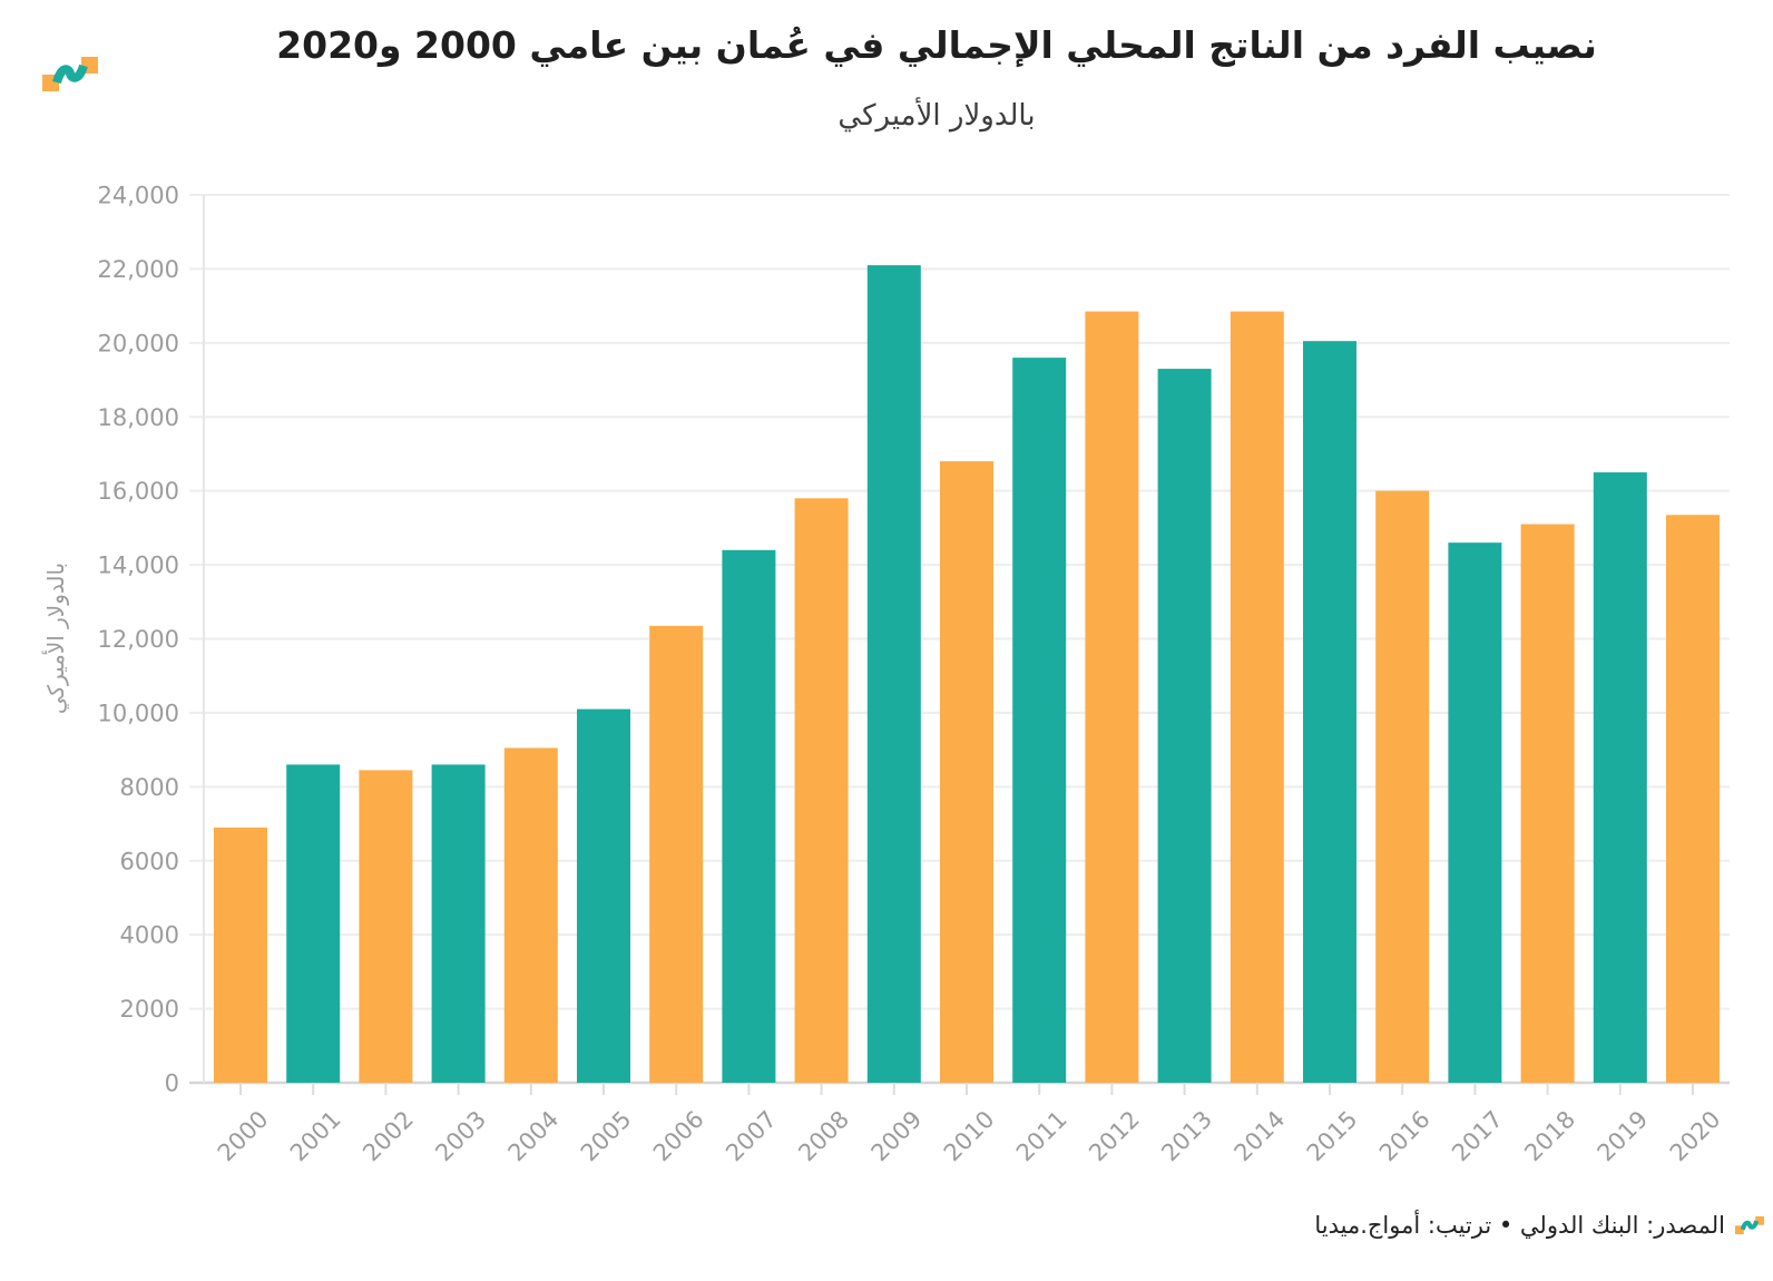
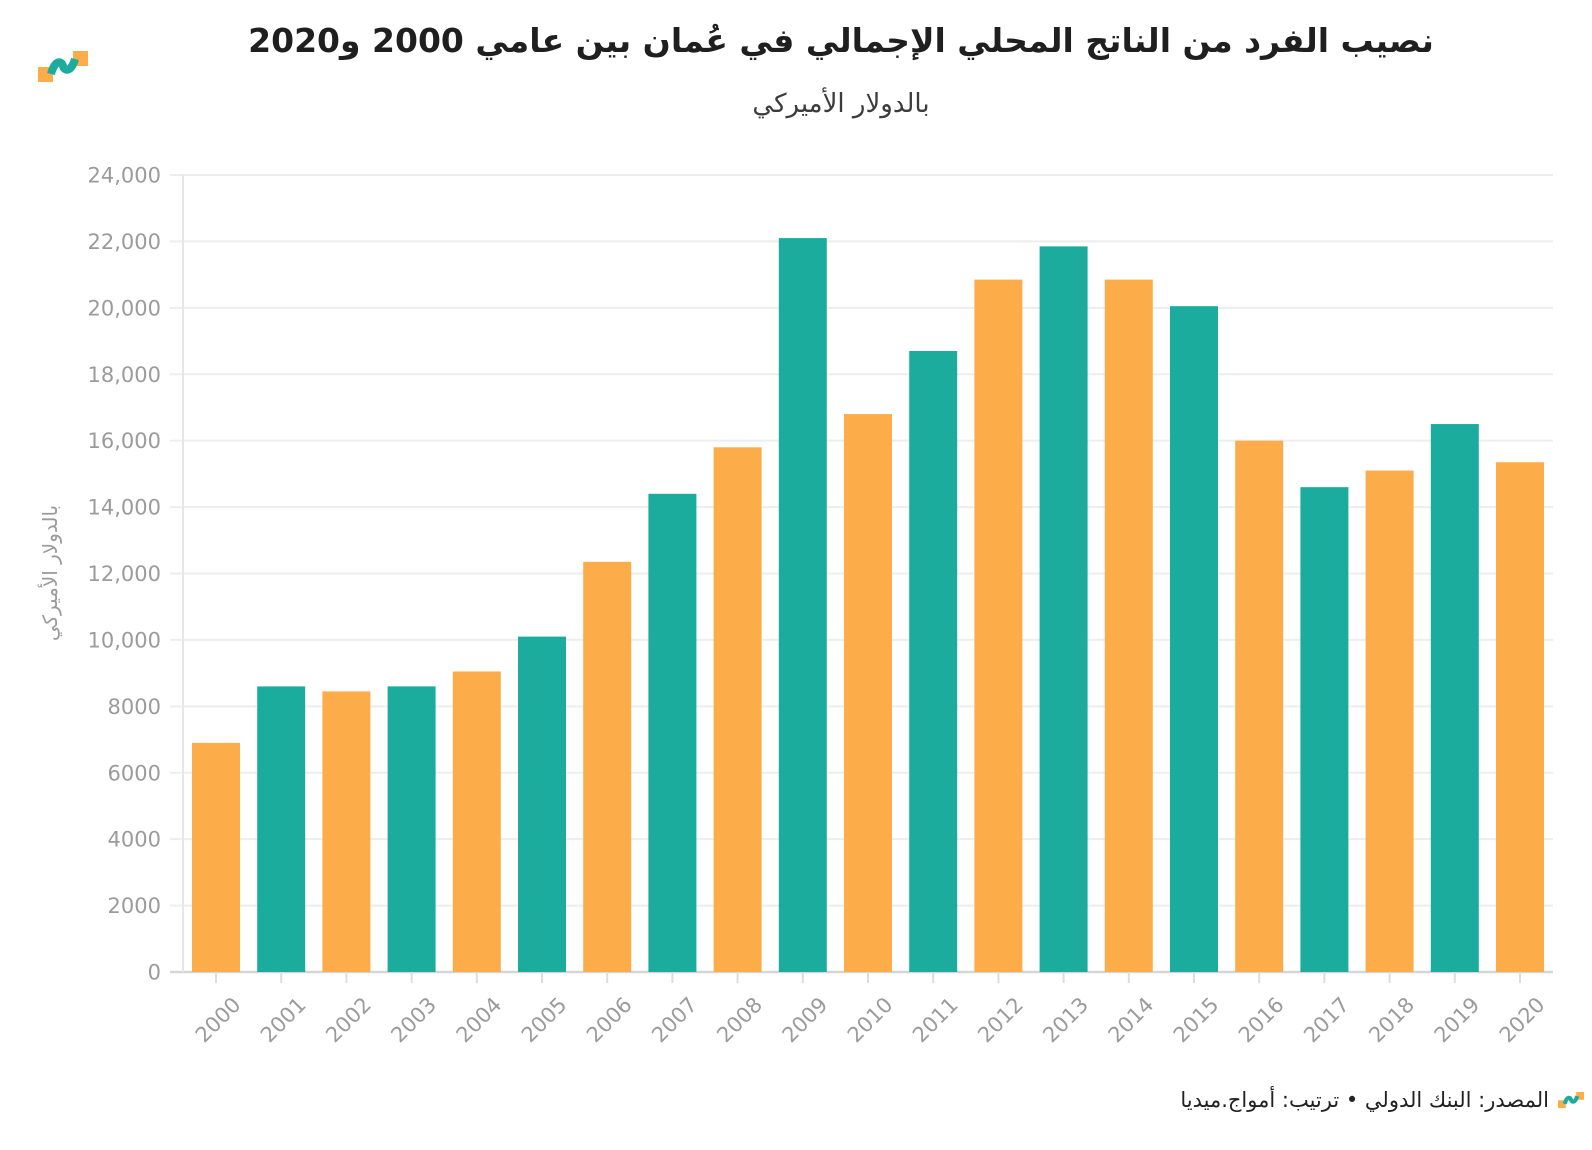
2011: 19600 -> 18700
2013: 19300 -> 21800
